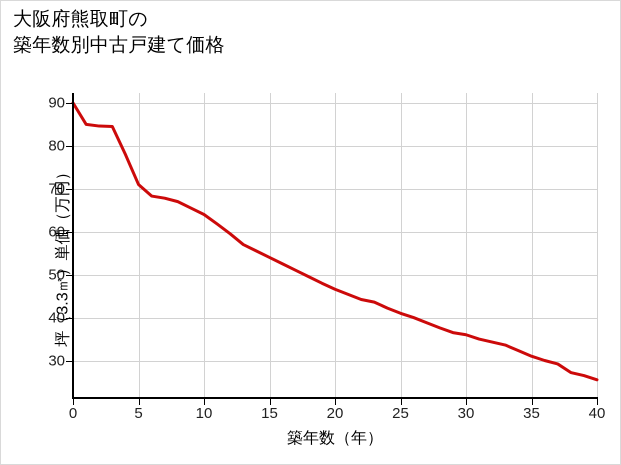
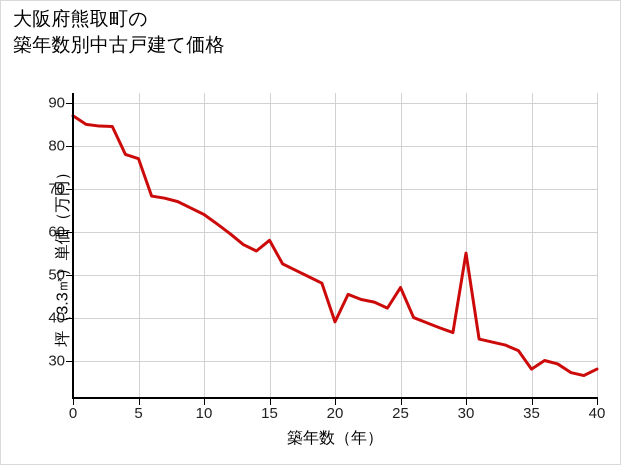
0: 90 -> 87
5: 71 -> 77
15: 54 -> 58
20: 47 -> 39
25: 41 -> 47
30: 36 -> 55
35: 31 -> 28
40: 26 -> 28
